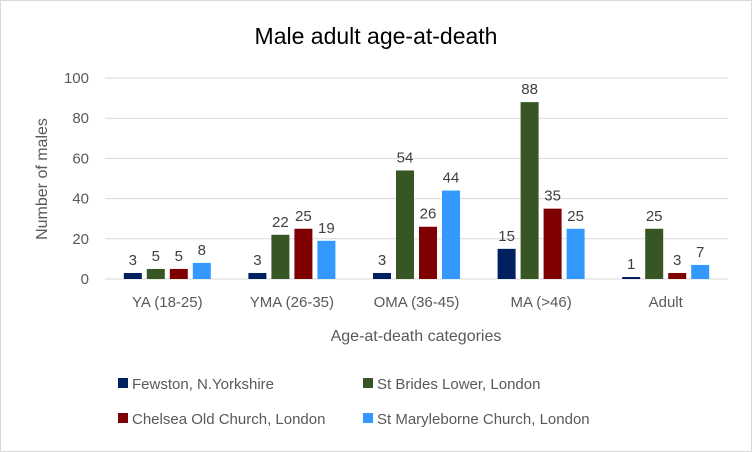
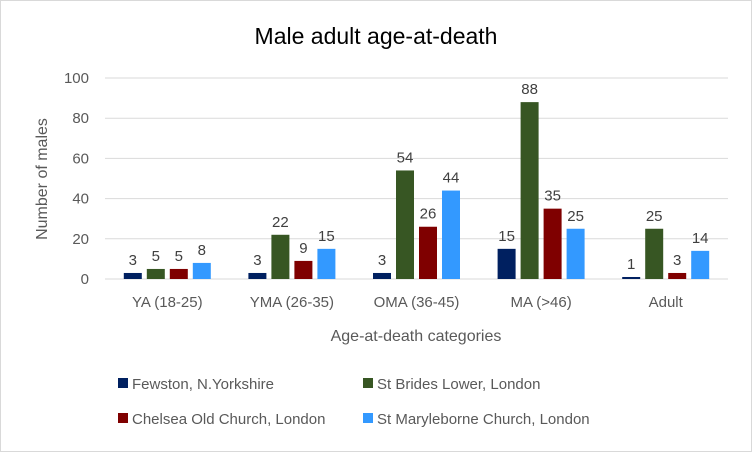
Chelsea Old Church, London/YMA (26-35): 25 -> 9
St Maryleborne Church, London/YMA (26-35): 19 -> 15
St Maryleborne Church, London/Adult: 7 -> 14
